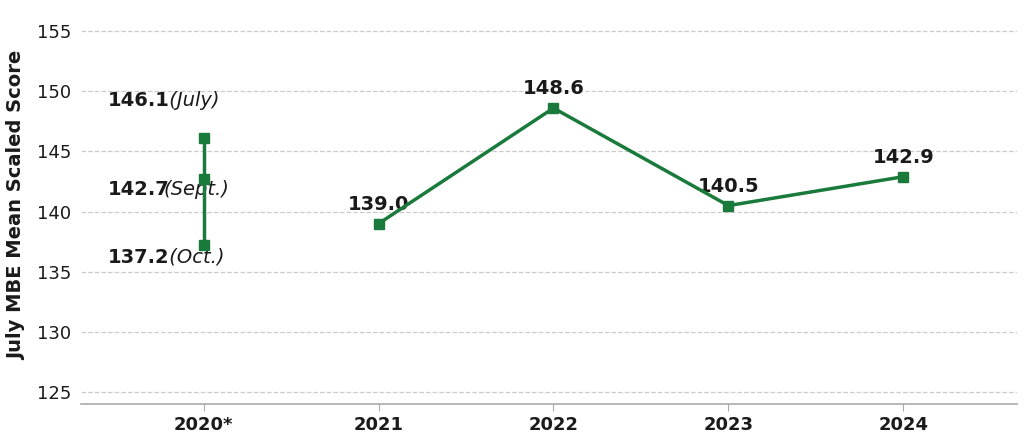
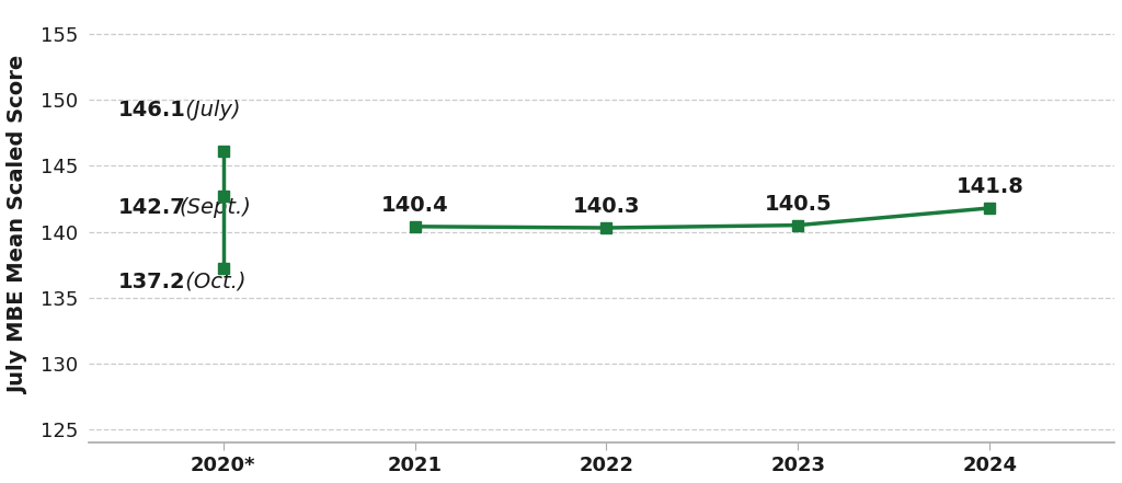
2021: 139.0 -> 140.4
2022: 148.6 -> 140.3
2024: 142.9 -> 141.8
